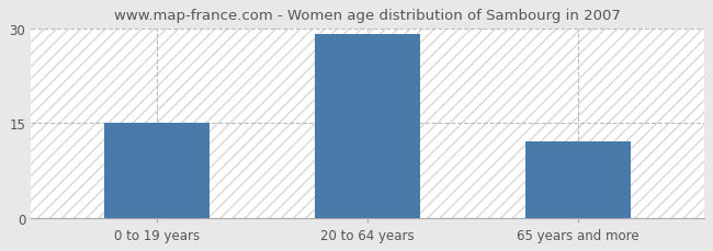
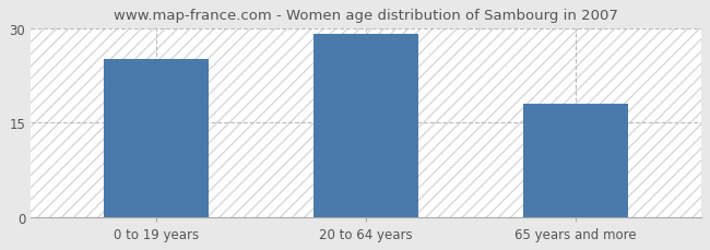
0 to 19 years: 15 -> 25
65 years and more: 12 -> 18
